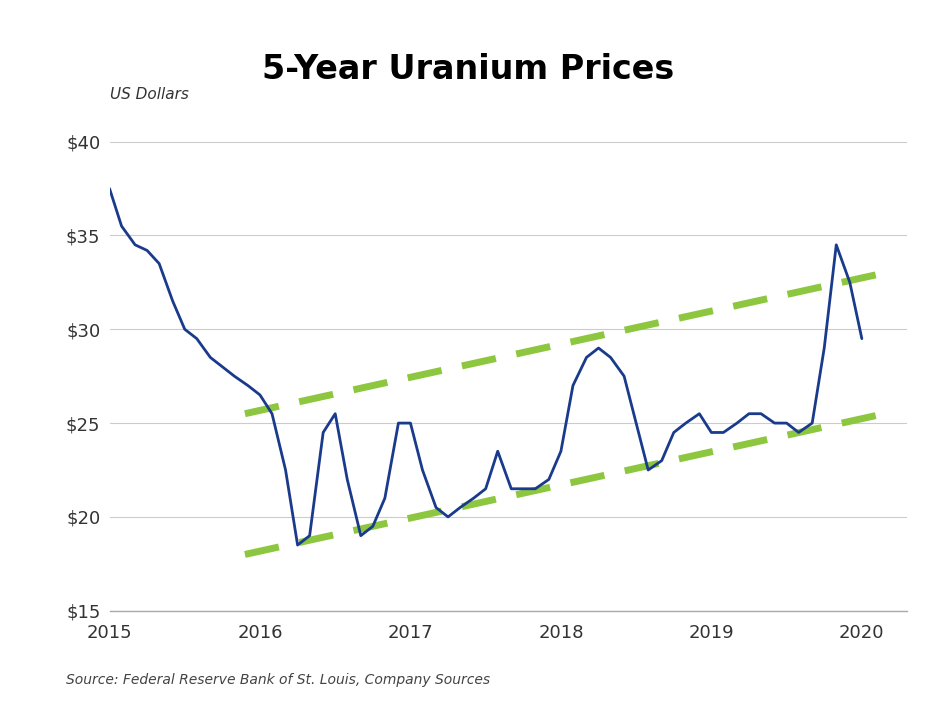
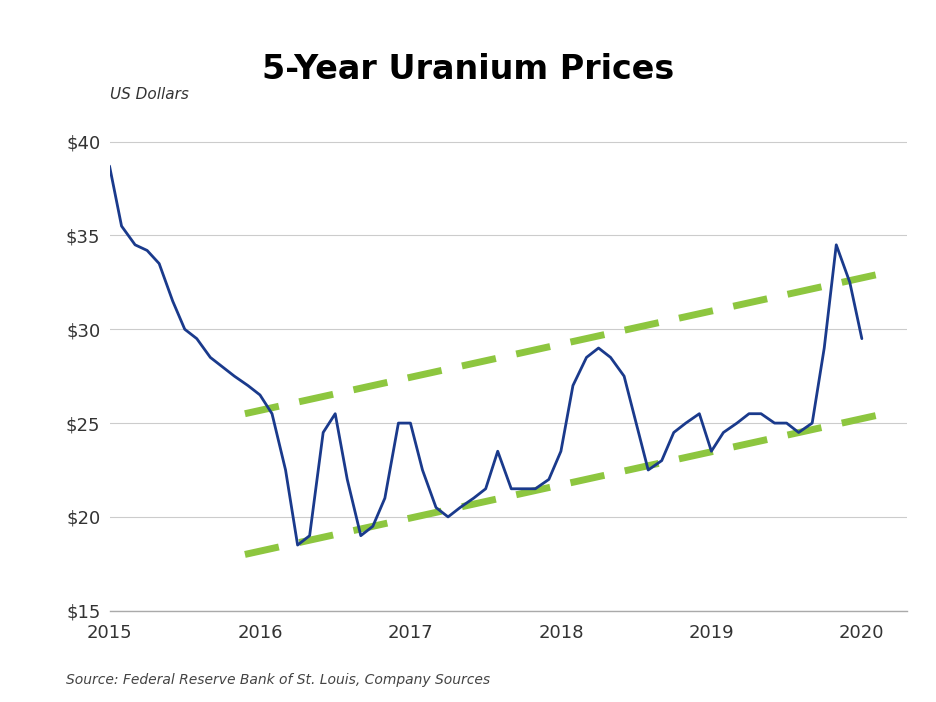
2015: $37.5 -> $38.7
2019: $24.5 -> $23.5
